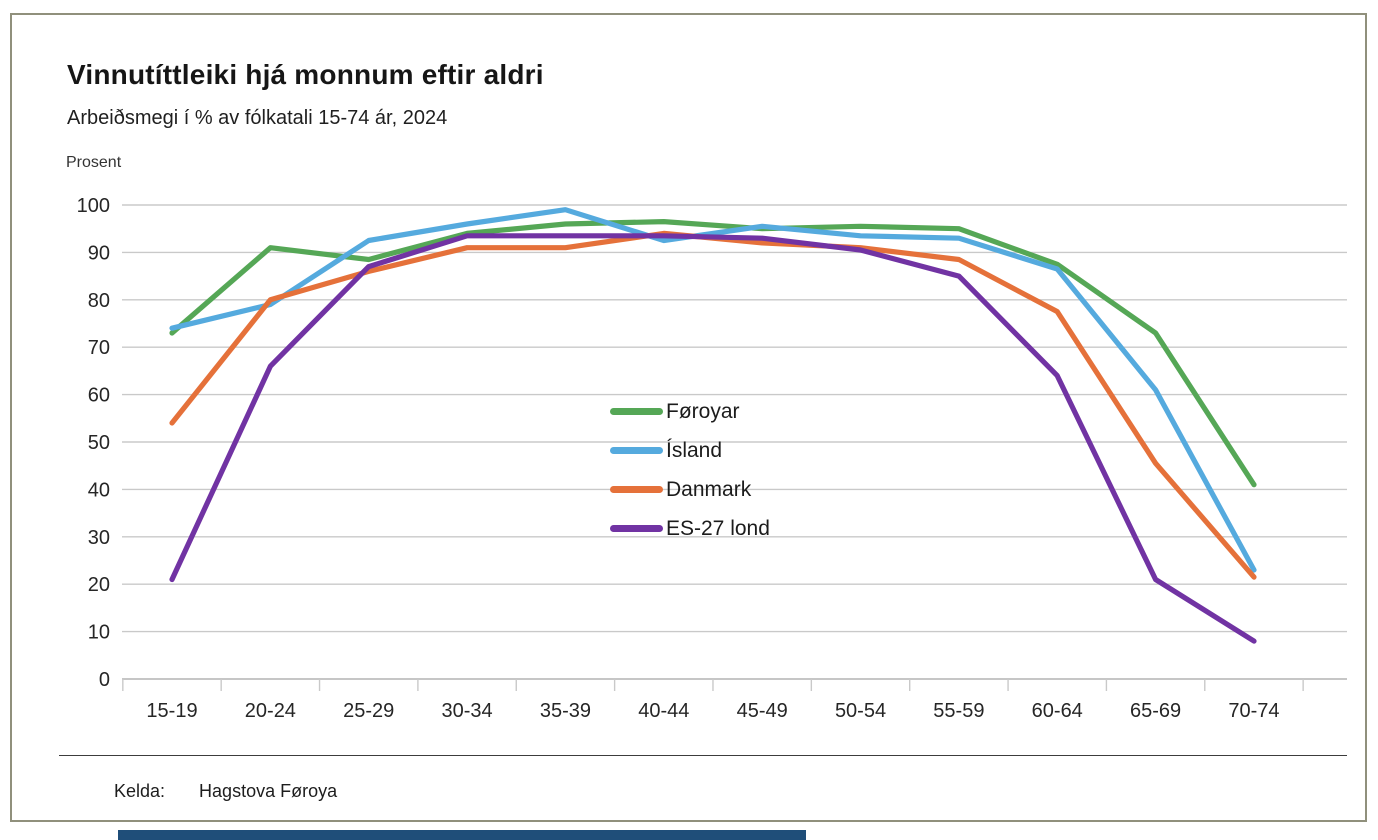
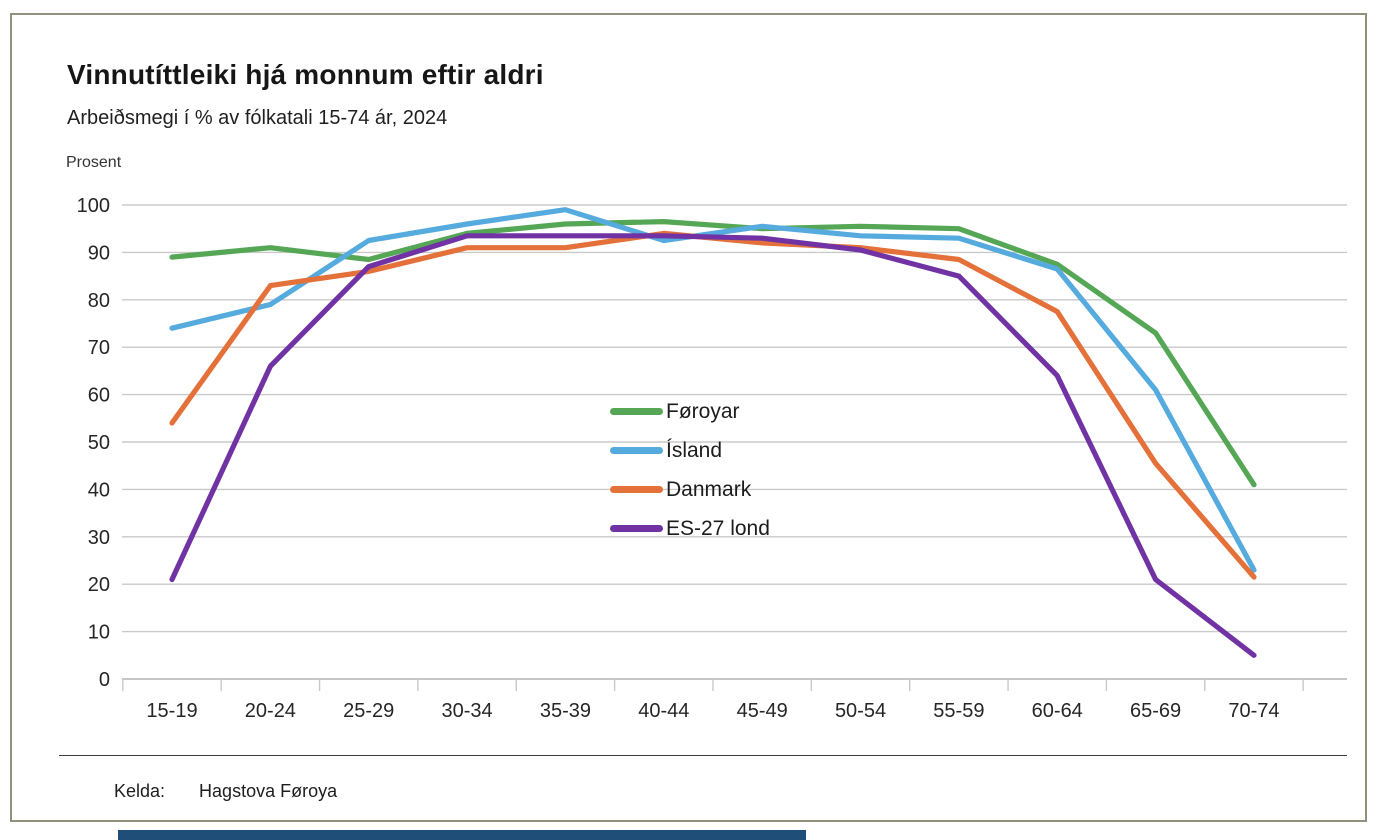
Føroyar/15-19: 73 -> 89
Danmark/20-24: 80 -> 83
ES-27 lond/70-74: 8 -> 5
